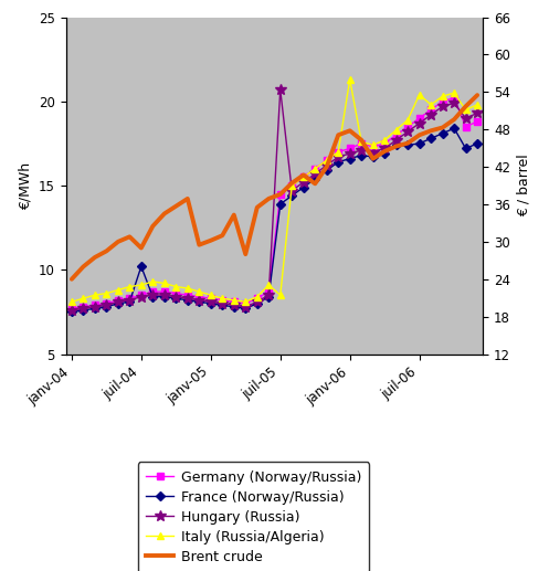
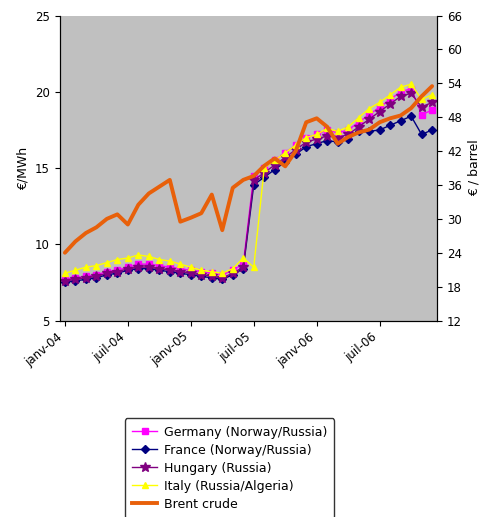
France (Norway/Russia)/juil-04: 10.2 -> 8.3
Hungary (Russia)/juil-05: 20.7 -> 14.2
Italy (Russia/Algeria)/janv-06: 21.3 -> 17.2
Italy (Russia/Algeria)/juil-06: 20.4 -> 19.3
